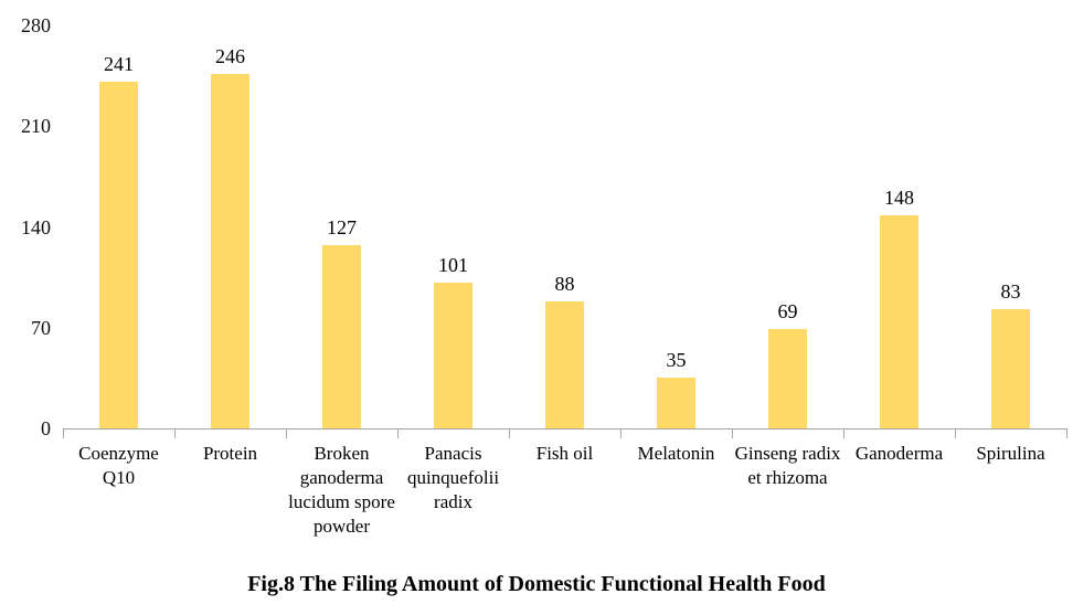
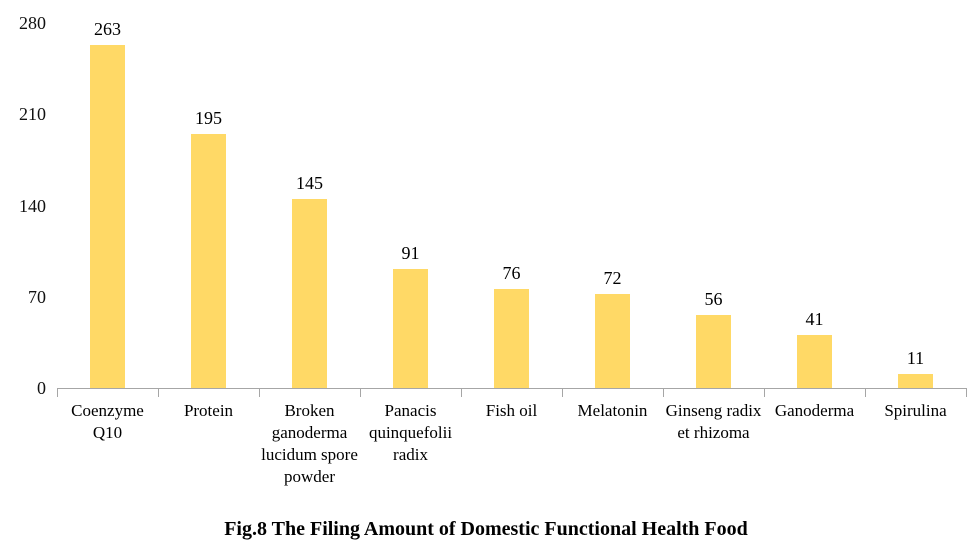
Coenzyme Q10: 241 -> 263
Protein: 246 -> 195
Broken ganoderma lucidum spore powder: 127 -> 145
Panacis quinquefolii radix: 101 -> 91
Fish oil: 88 -> 76
Melatonin: 35 -> 72
Ginseng radix et rhizoma: 69 -> 56
Ganoderma: 148 -> 41
Spirulina: 83 -> 11
